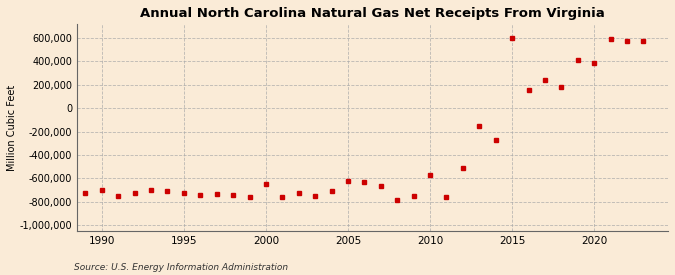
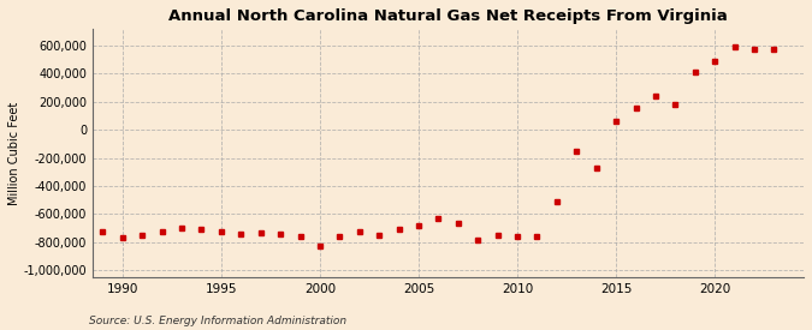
1990: -700,000 -> -770,000
2000: -650,000 -> -830,000
2005: -620,000 -> -680,000
2010: -570,000 -> -760,000
2015: 600,000 -> 60,000
2020: 390,000 -> 490,000
